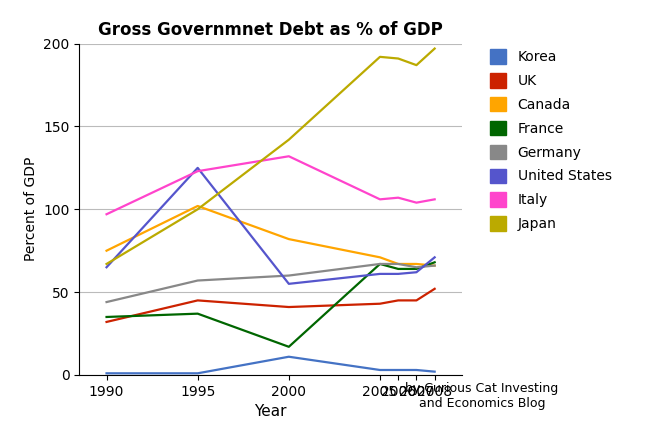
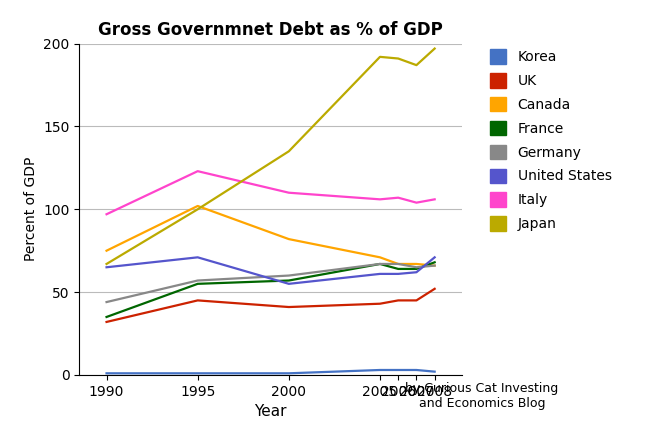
France/1995: 37 -> 55
United States/1995: 125 -> 71
Korea/2000: 11 -> 1
France/2000: 17 -> 57
Italy/2000: 132 -> 110
Japan/2000: 142 -> 135
